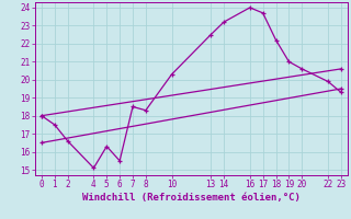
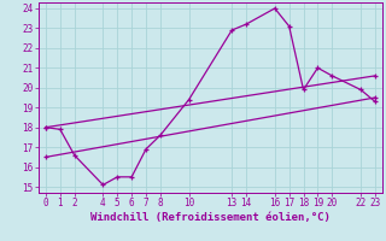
1: 17.5 -> 17.9
5: 16.3 -> 15.5
7: 18.5 -> 16.9
8: 18.3 -> 17.6
10: 20.3 -> 19.4
13: 22.5 -> 22.9
17: 23.7 -> 23.1
18: 22.2 -> 19.9
